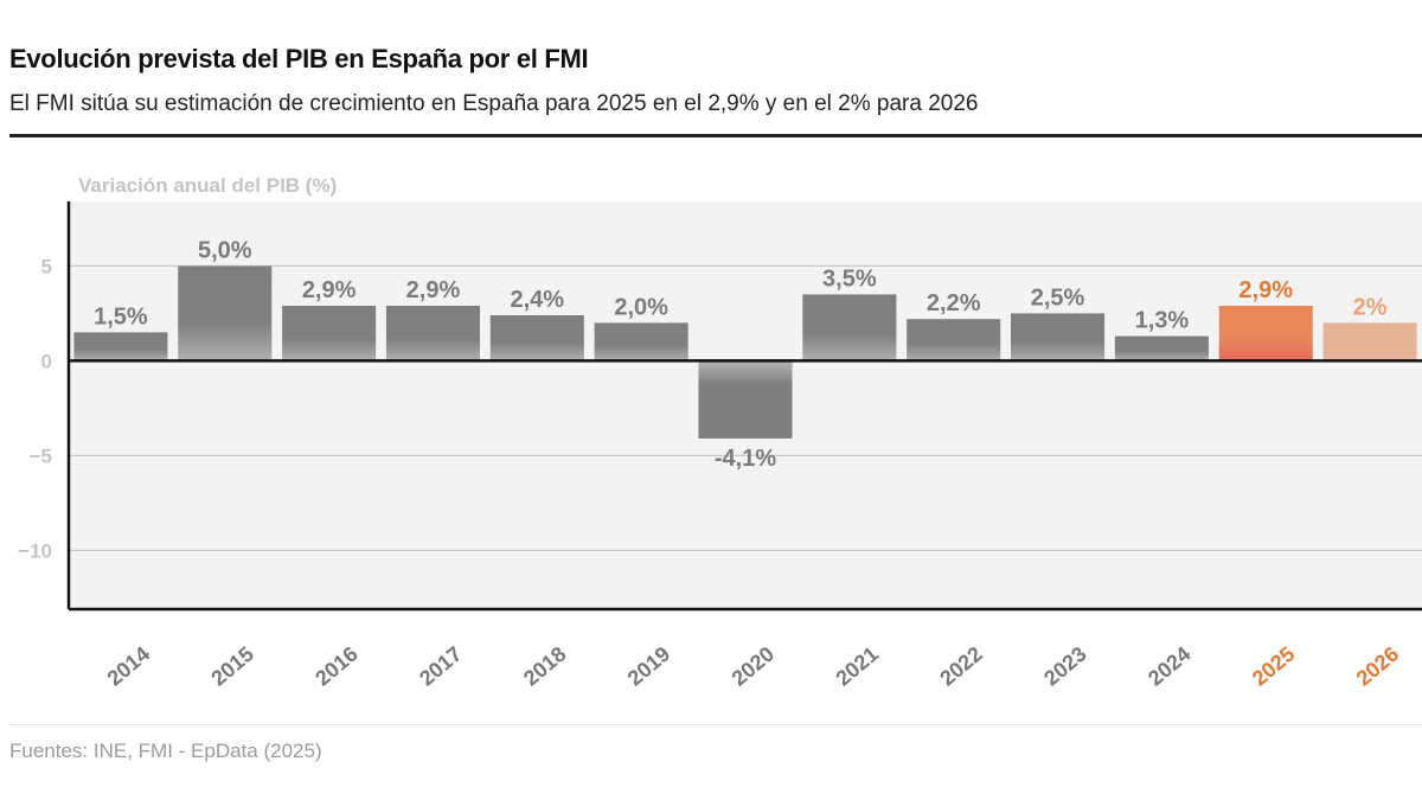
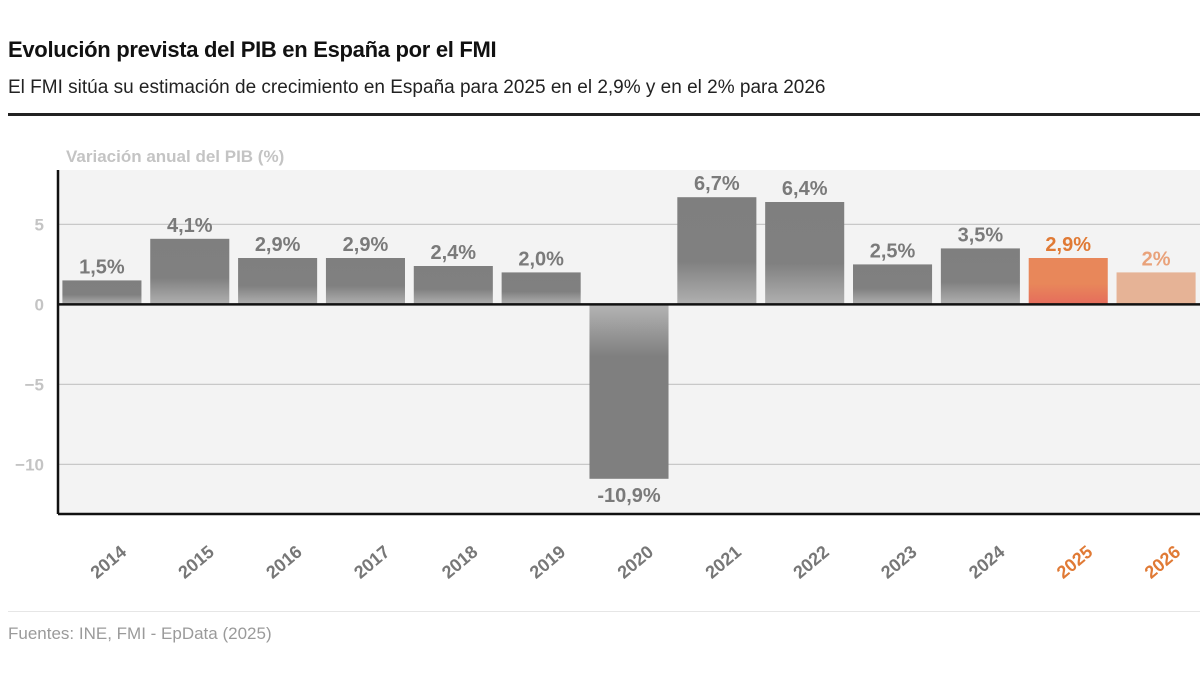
2015: 5,0% -> 4,1%
2020: -4,1% -> -10,9%
2021: 3,5% -> 6,7%
2022: 2,2% -> 6,4%
2024: 1,3% -> 3,5%
